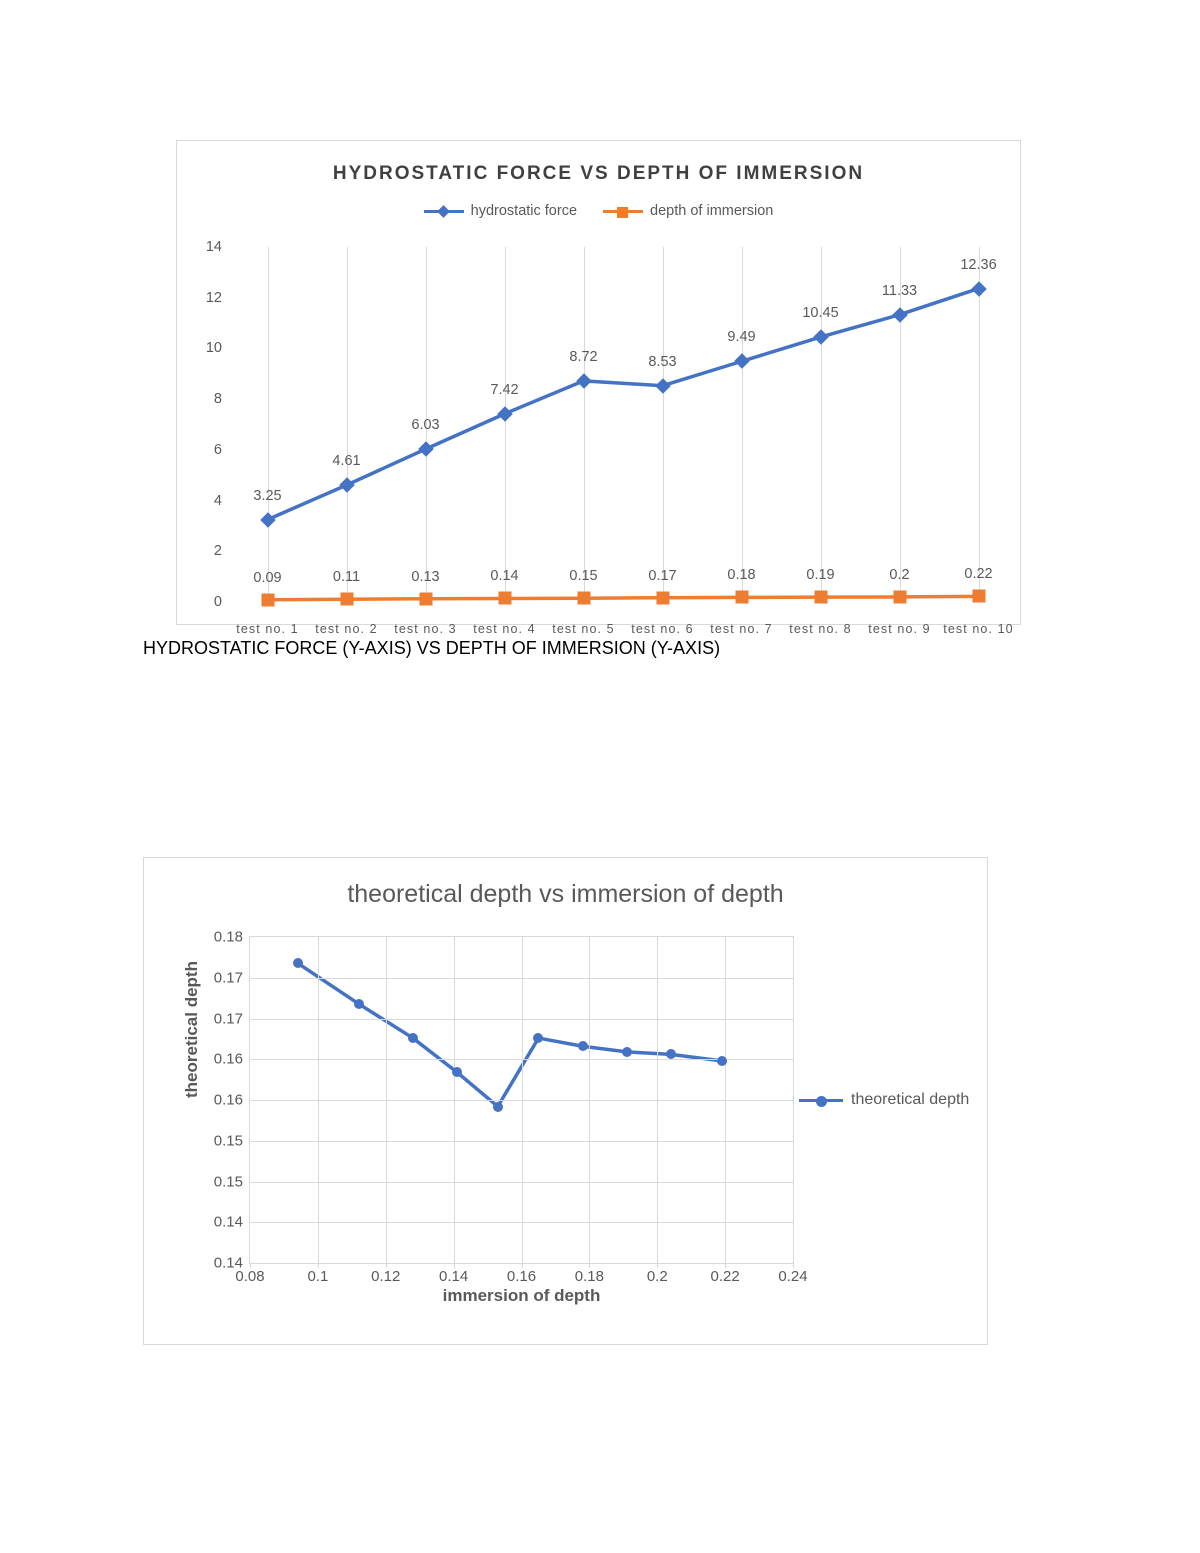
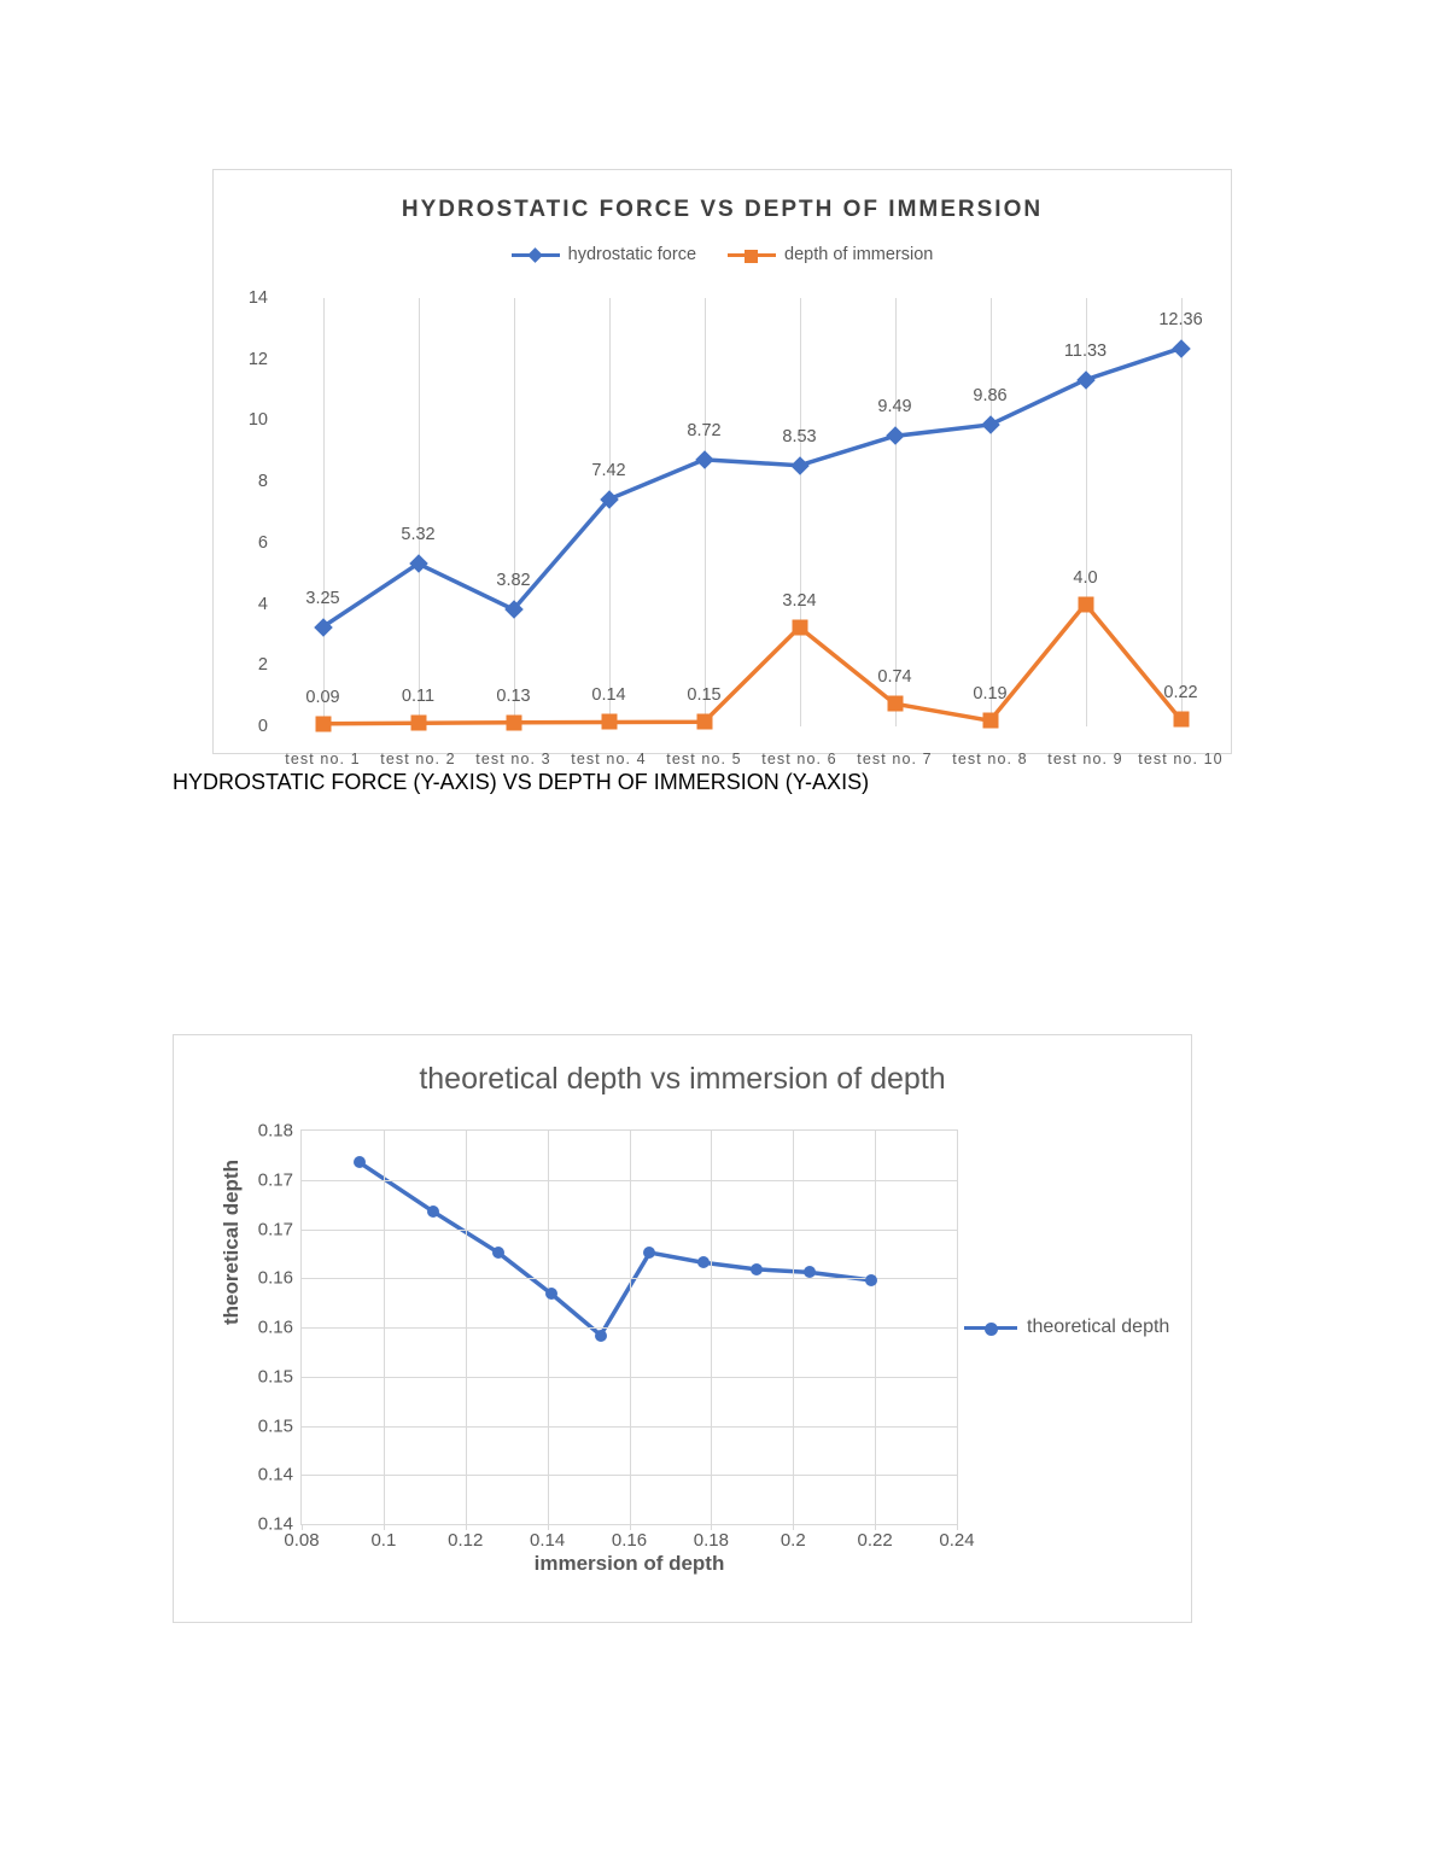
HYDROSTATIC FORCE VS DEPTH OF IMMERSION/hydrostatic force/test no. 2: 4.61 -> 5.32
HYDROSTATIC FORCE VS DEPTH OF IMMERSION/hydrostatic force/test no. 3: 6.03 -> 3.82
HYDROSTATIC FORCE VS DEPTH OF IMMERSION/depth of immersion/test no. 6: 0.17 -> 3.24
HYDROSTATIC FORCE VS DEPTH OF IMMERSION/depth of immersion/test no. 7: 0.18 -> 0.74
HYDROSTATIC FORCE VS DEPTH OF IMMERSION/hydrostatic force/test no. 8: 10.45 -> 9.86
HYDROSTATIC FORCE VS DEPTH OF IMMERSION/depth of immersion/test no. 9: 0.2 -> 4.0
